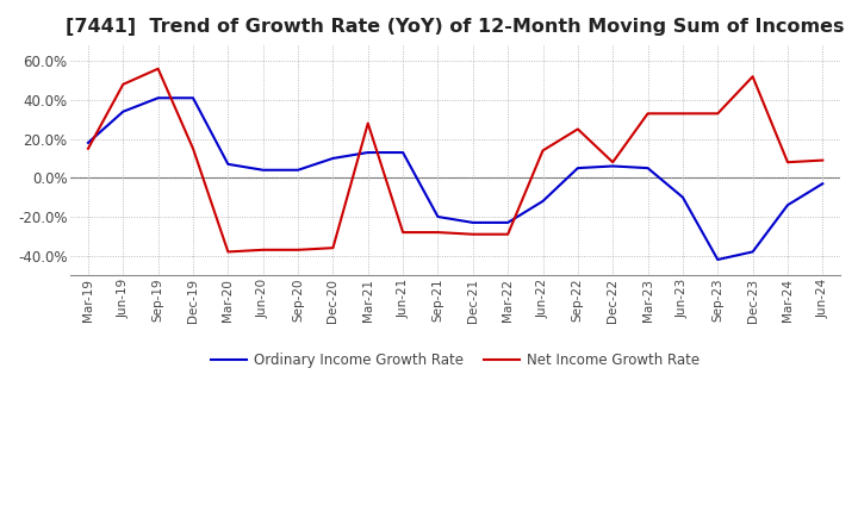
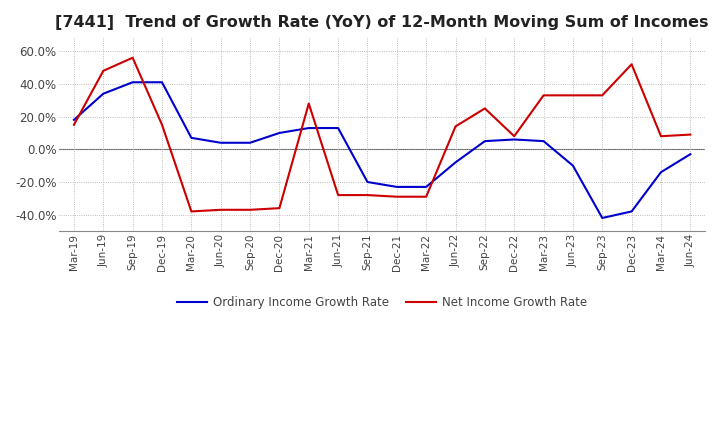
Ordinary Income Growth Rate/Jun-22: -12% -> -8%
